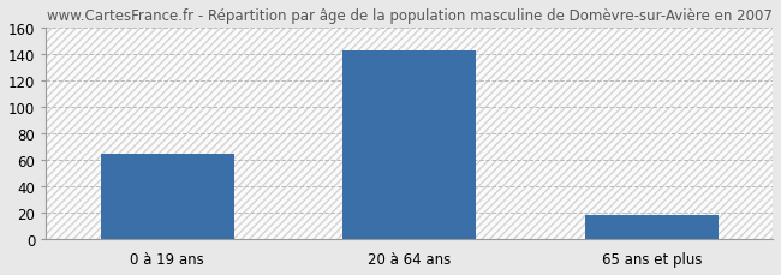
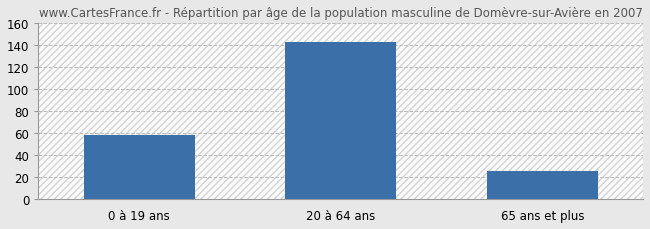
0 à 19 ans: 65 -> 58
65 ans et plus: 18 -> 26
